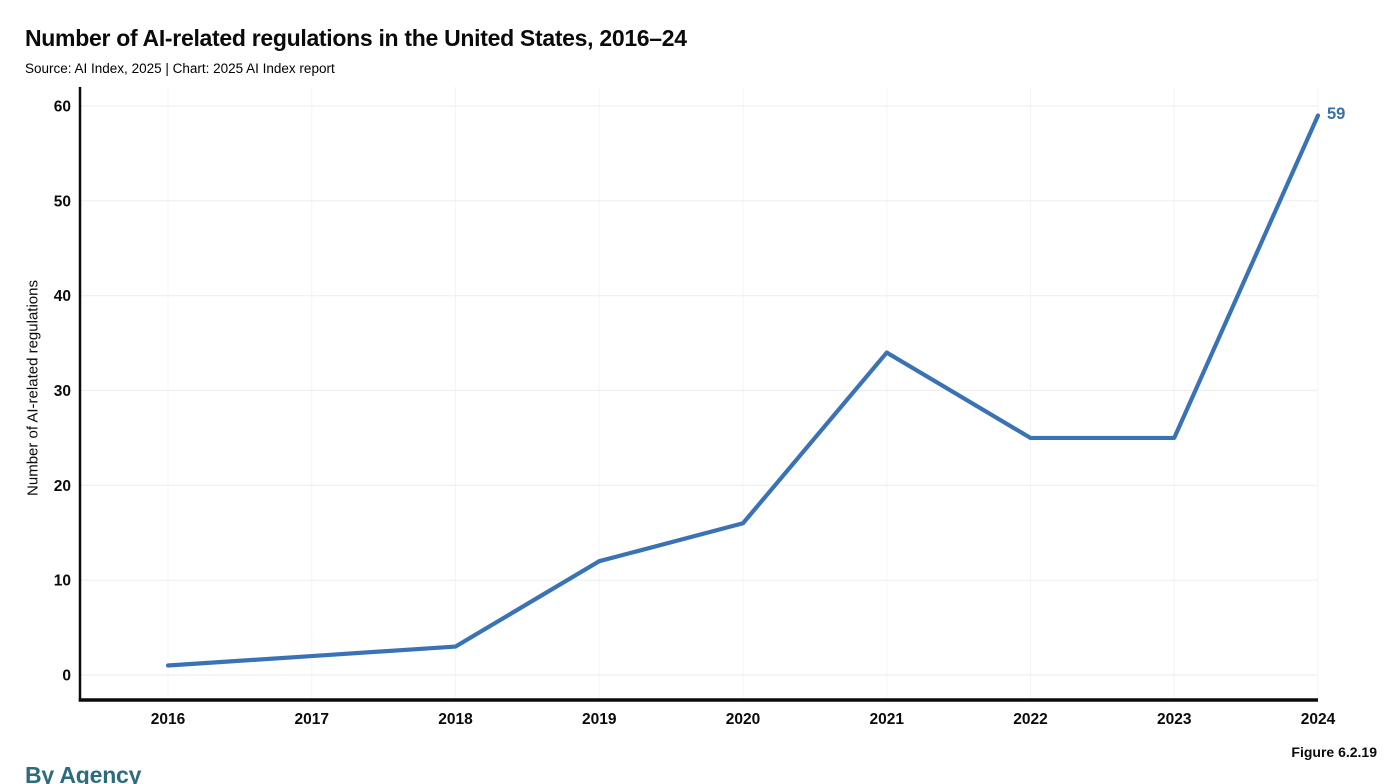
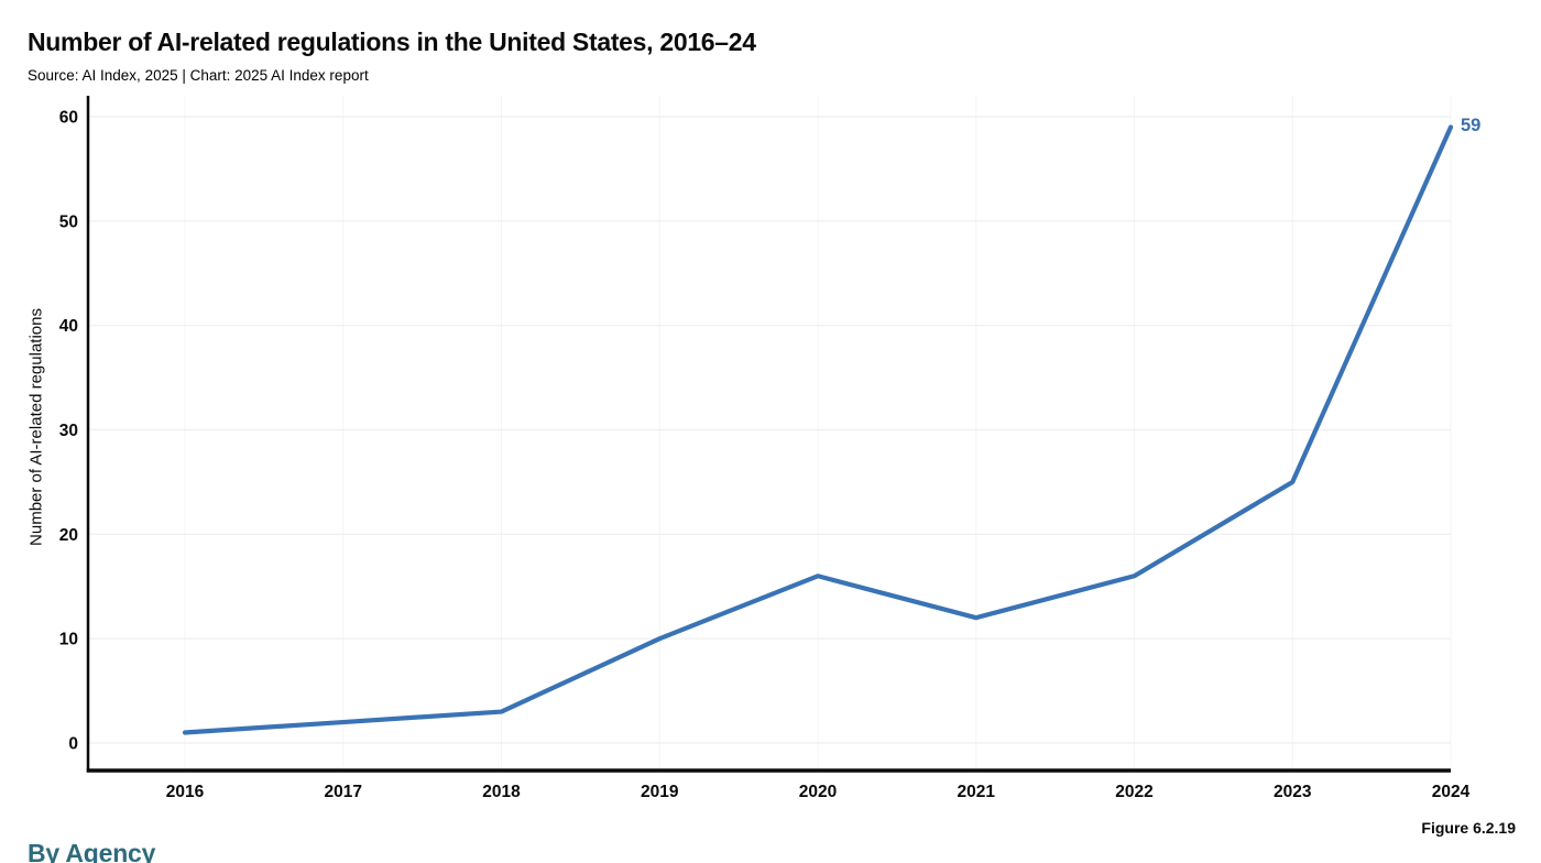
2019: 12 -> 10
2021: 34 -> 12
2022: 25 -> 16
